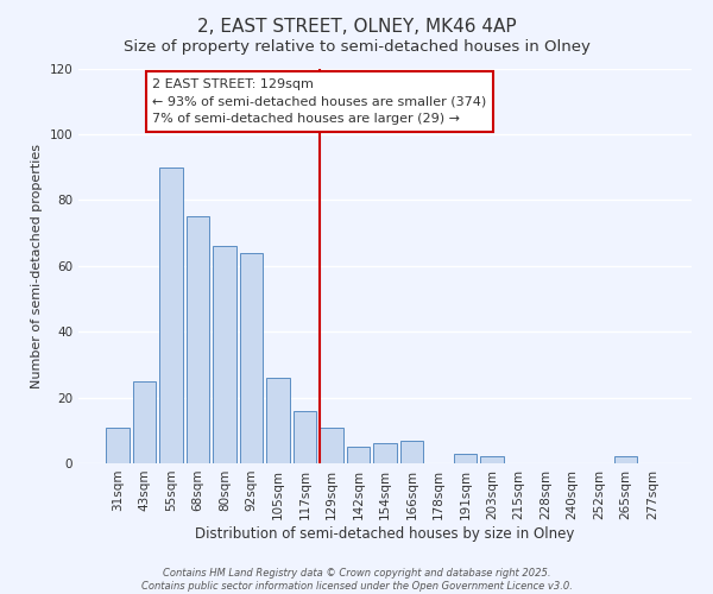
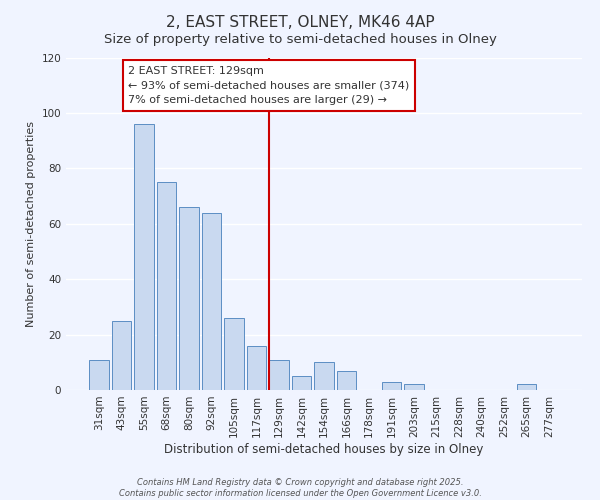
55sqm: 90 -> 96
154sqm: 6 -> 10
